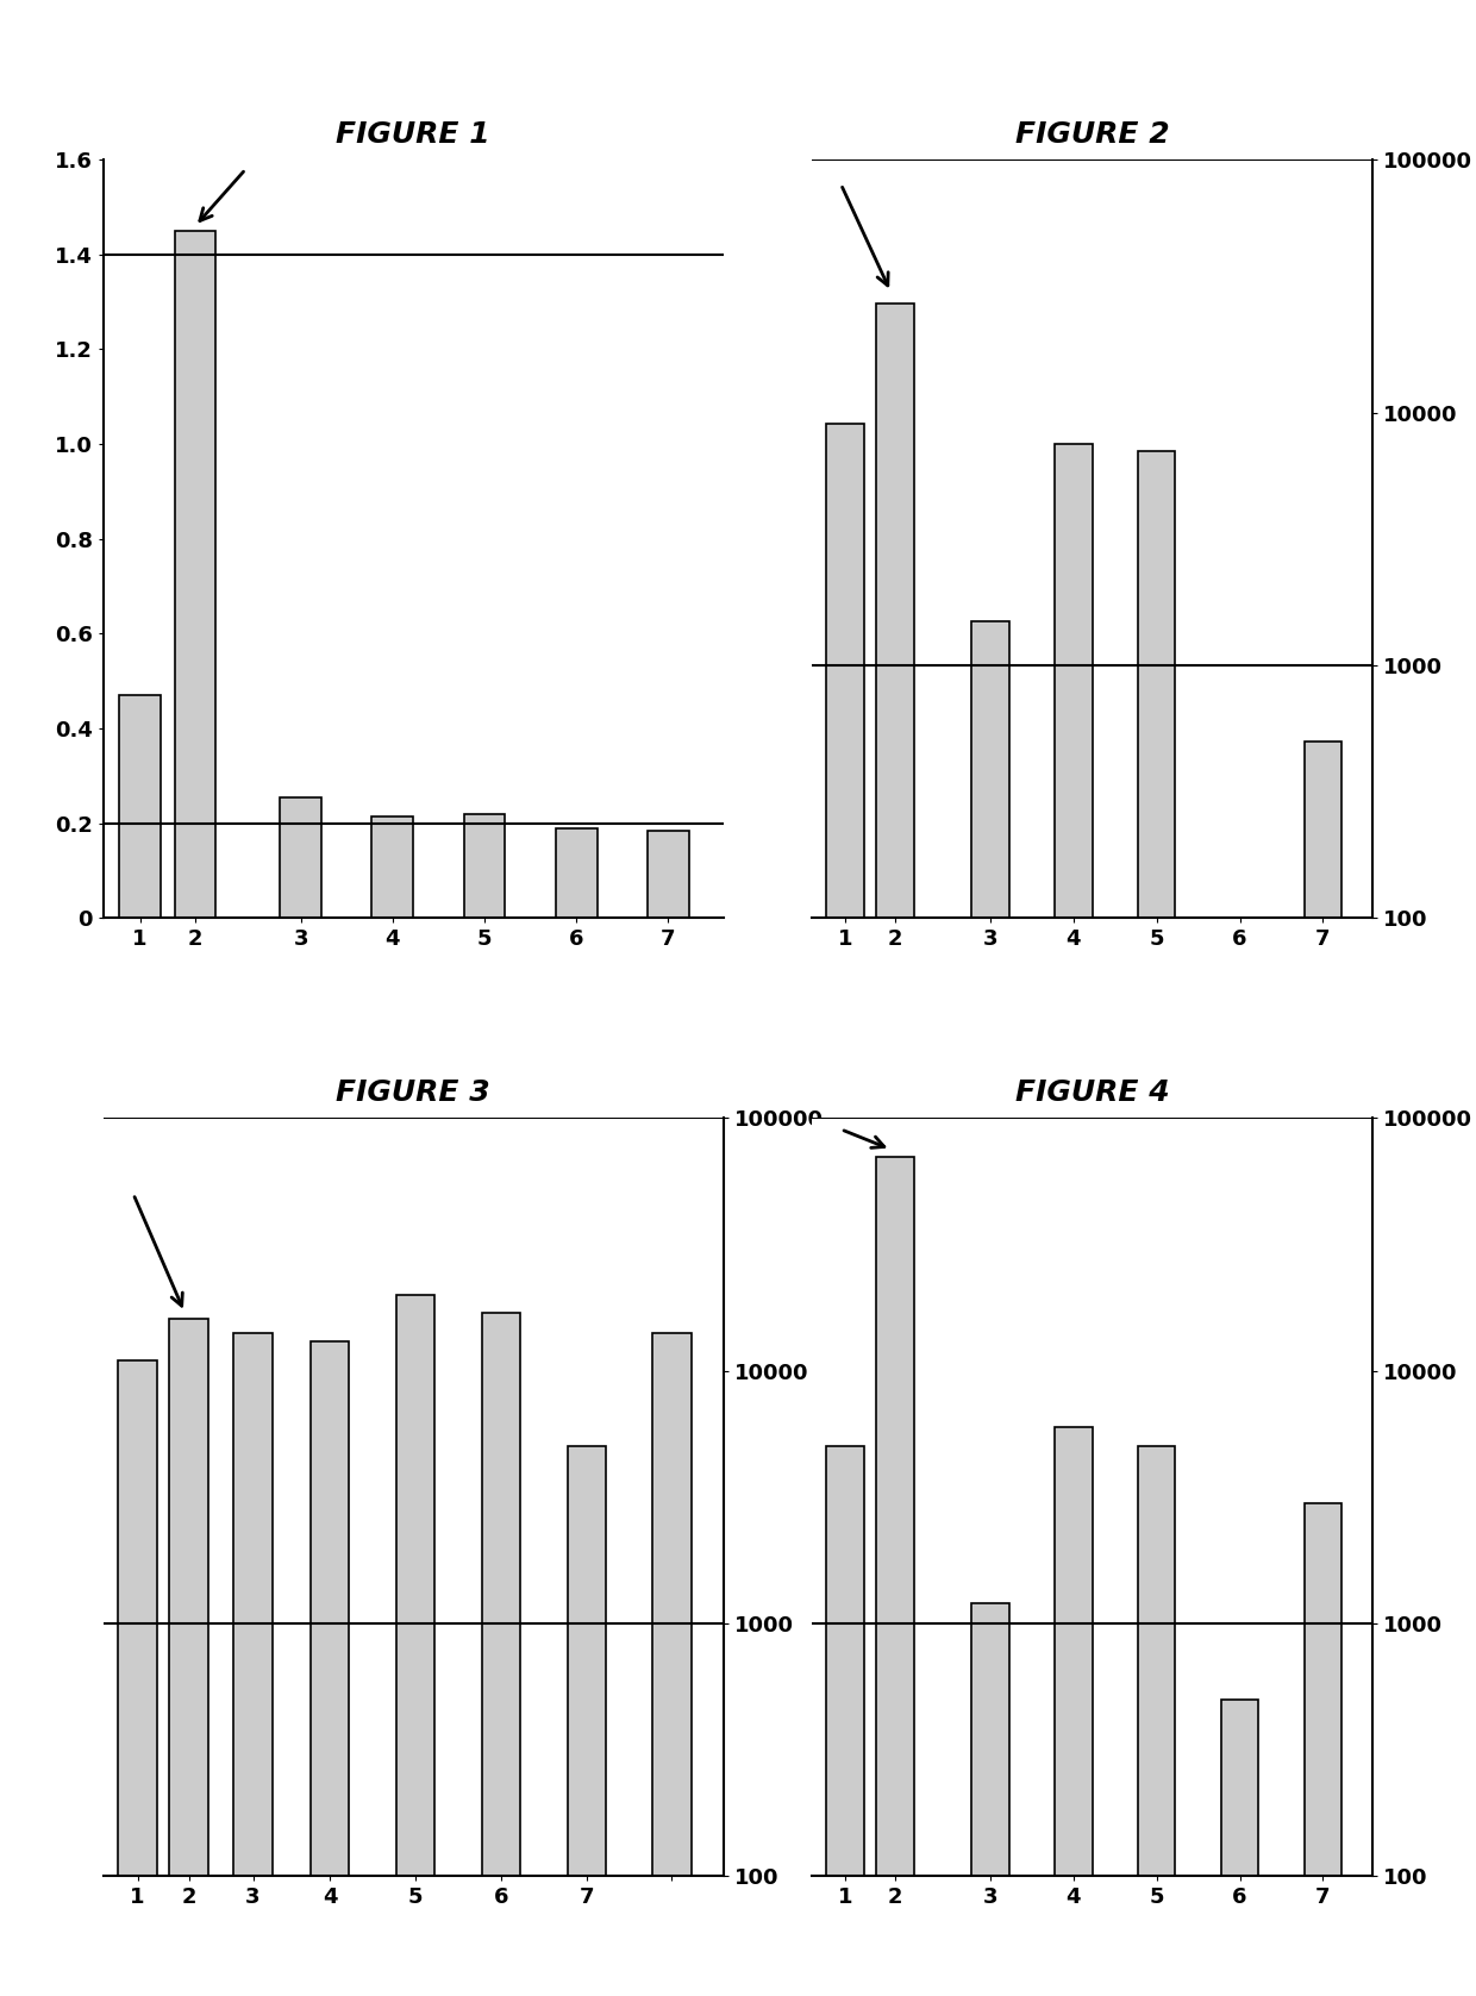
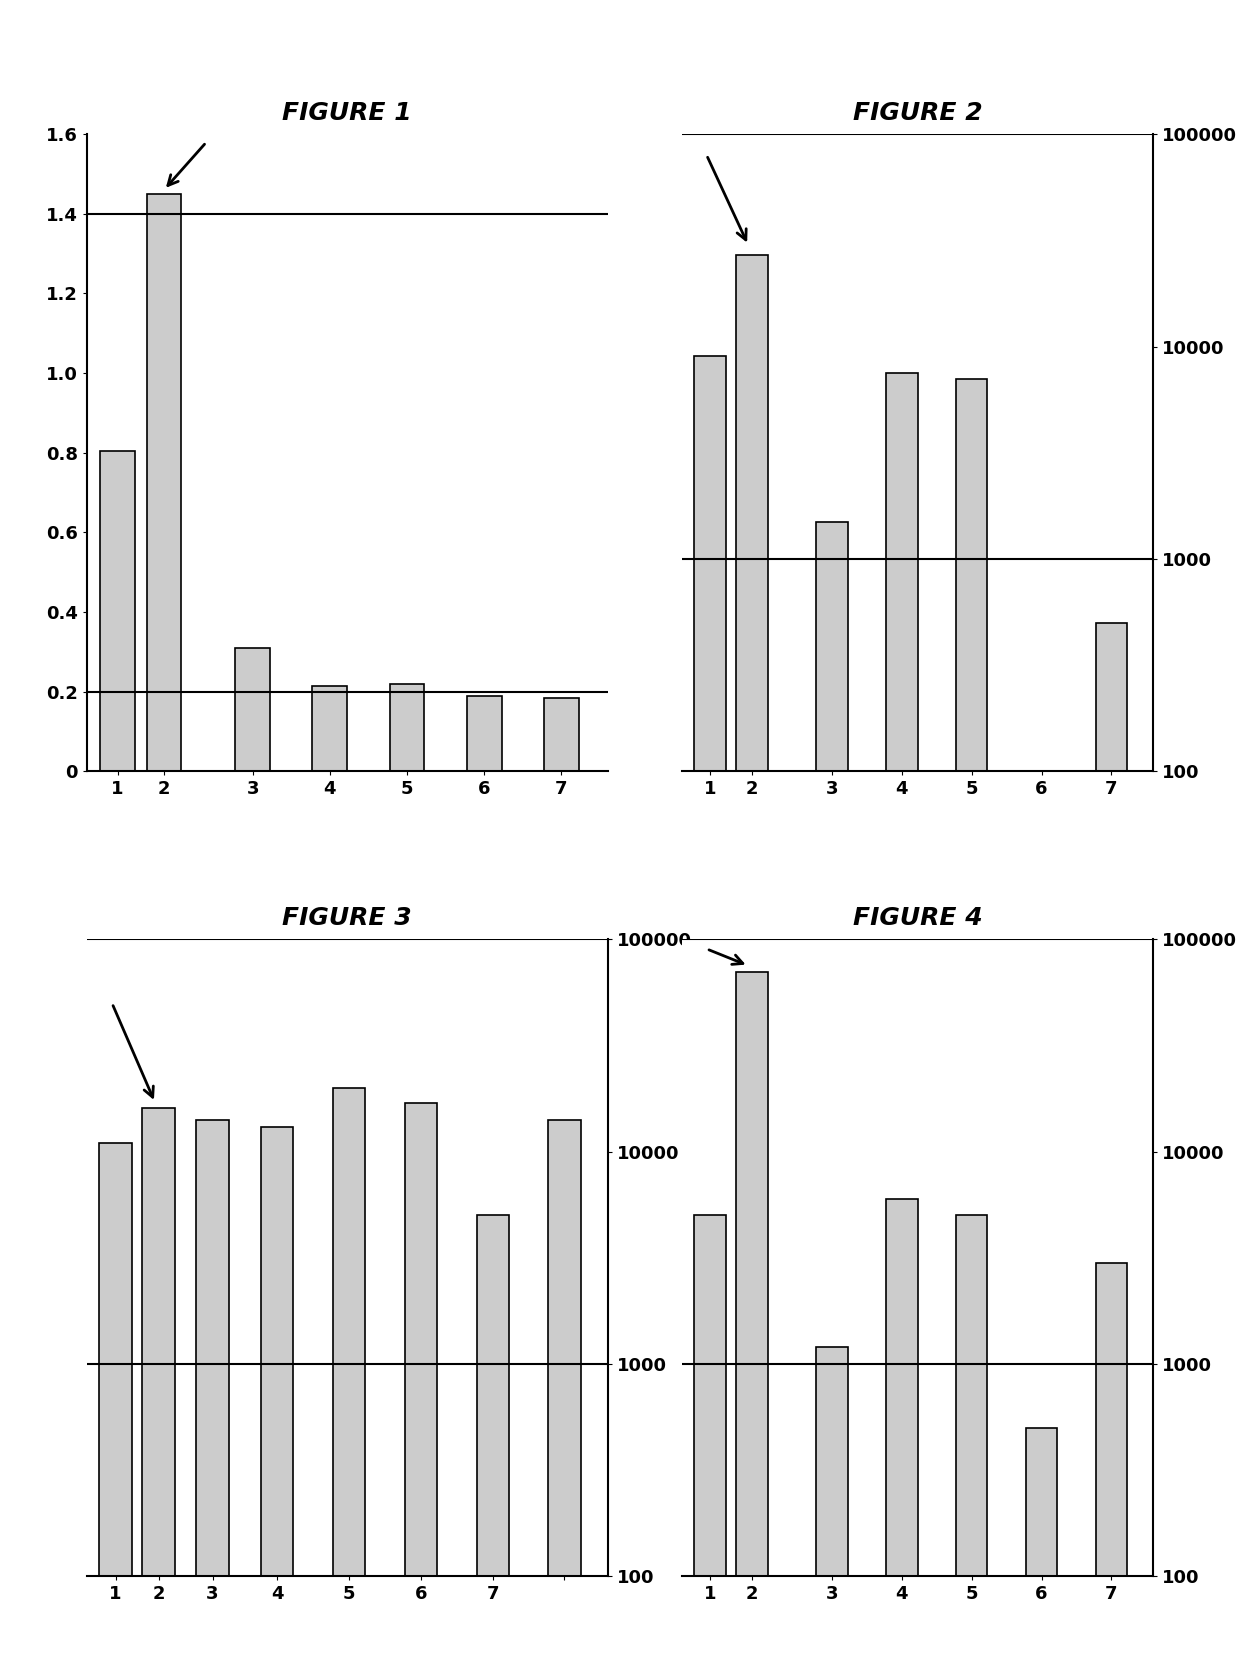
FIGURE 1/1: 0.470 -> 0.805
FIGURE 1/3: 0.255 -> 0.310
